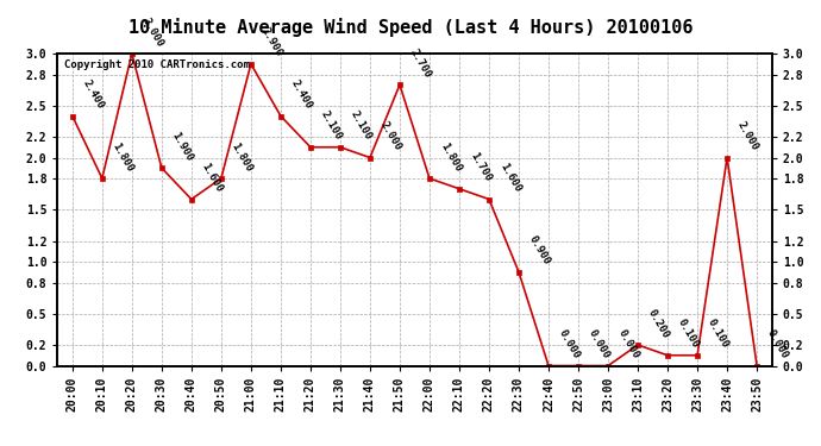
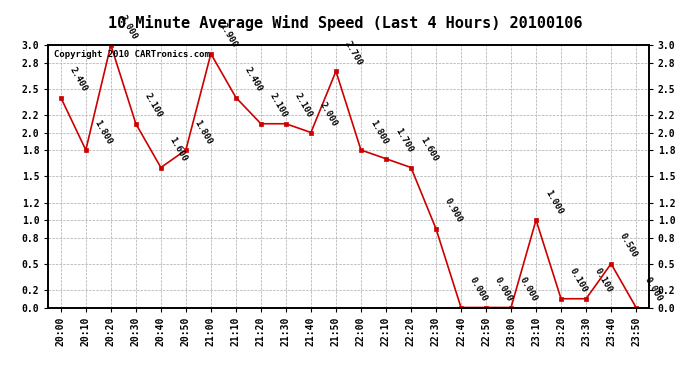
20:30: 1.900 -> 2.100
23:10: 0.200 -> 1.000
23:40: 2.000 -> 0.500
